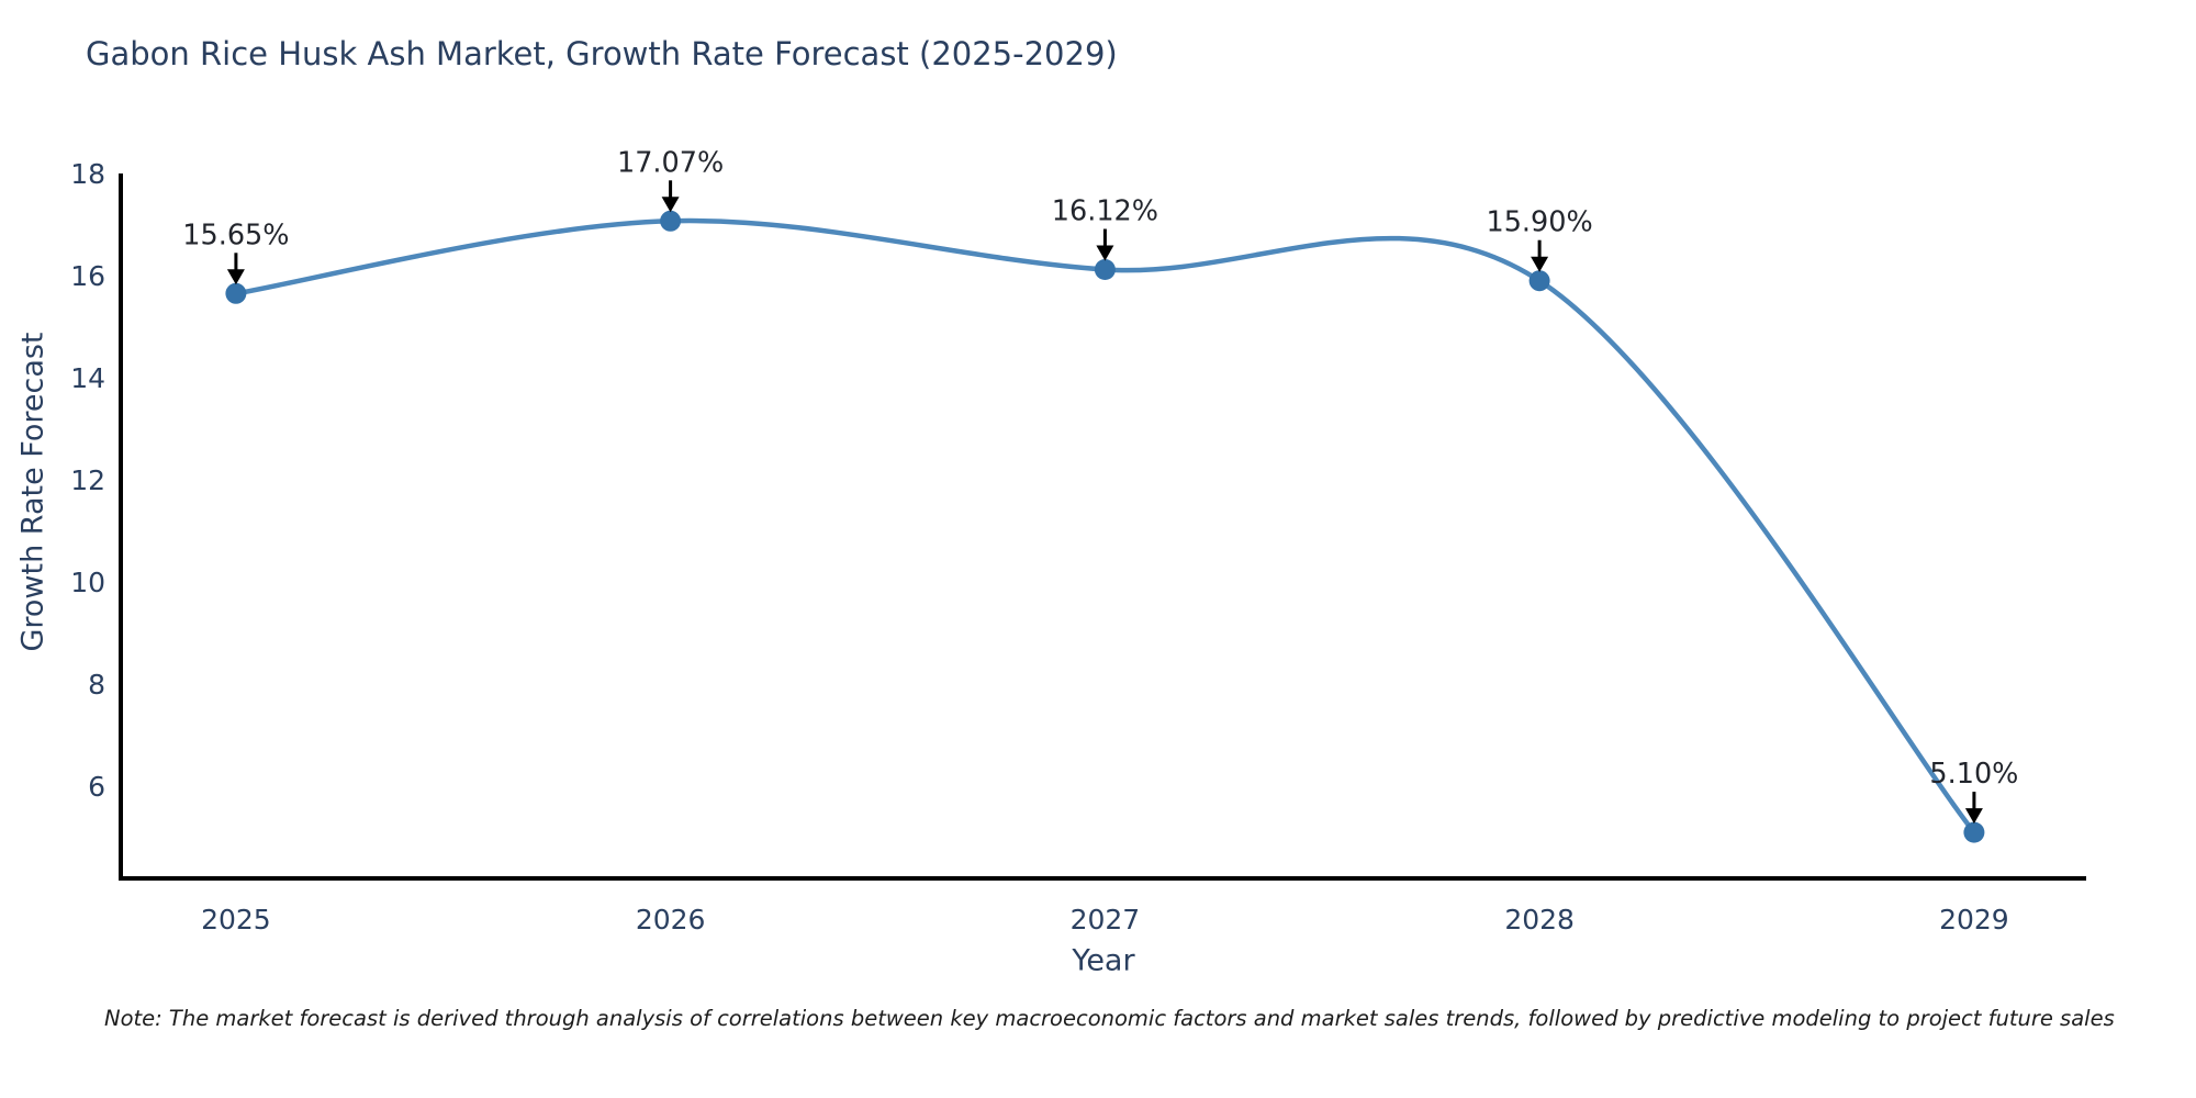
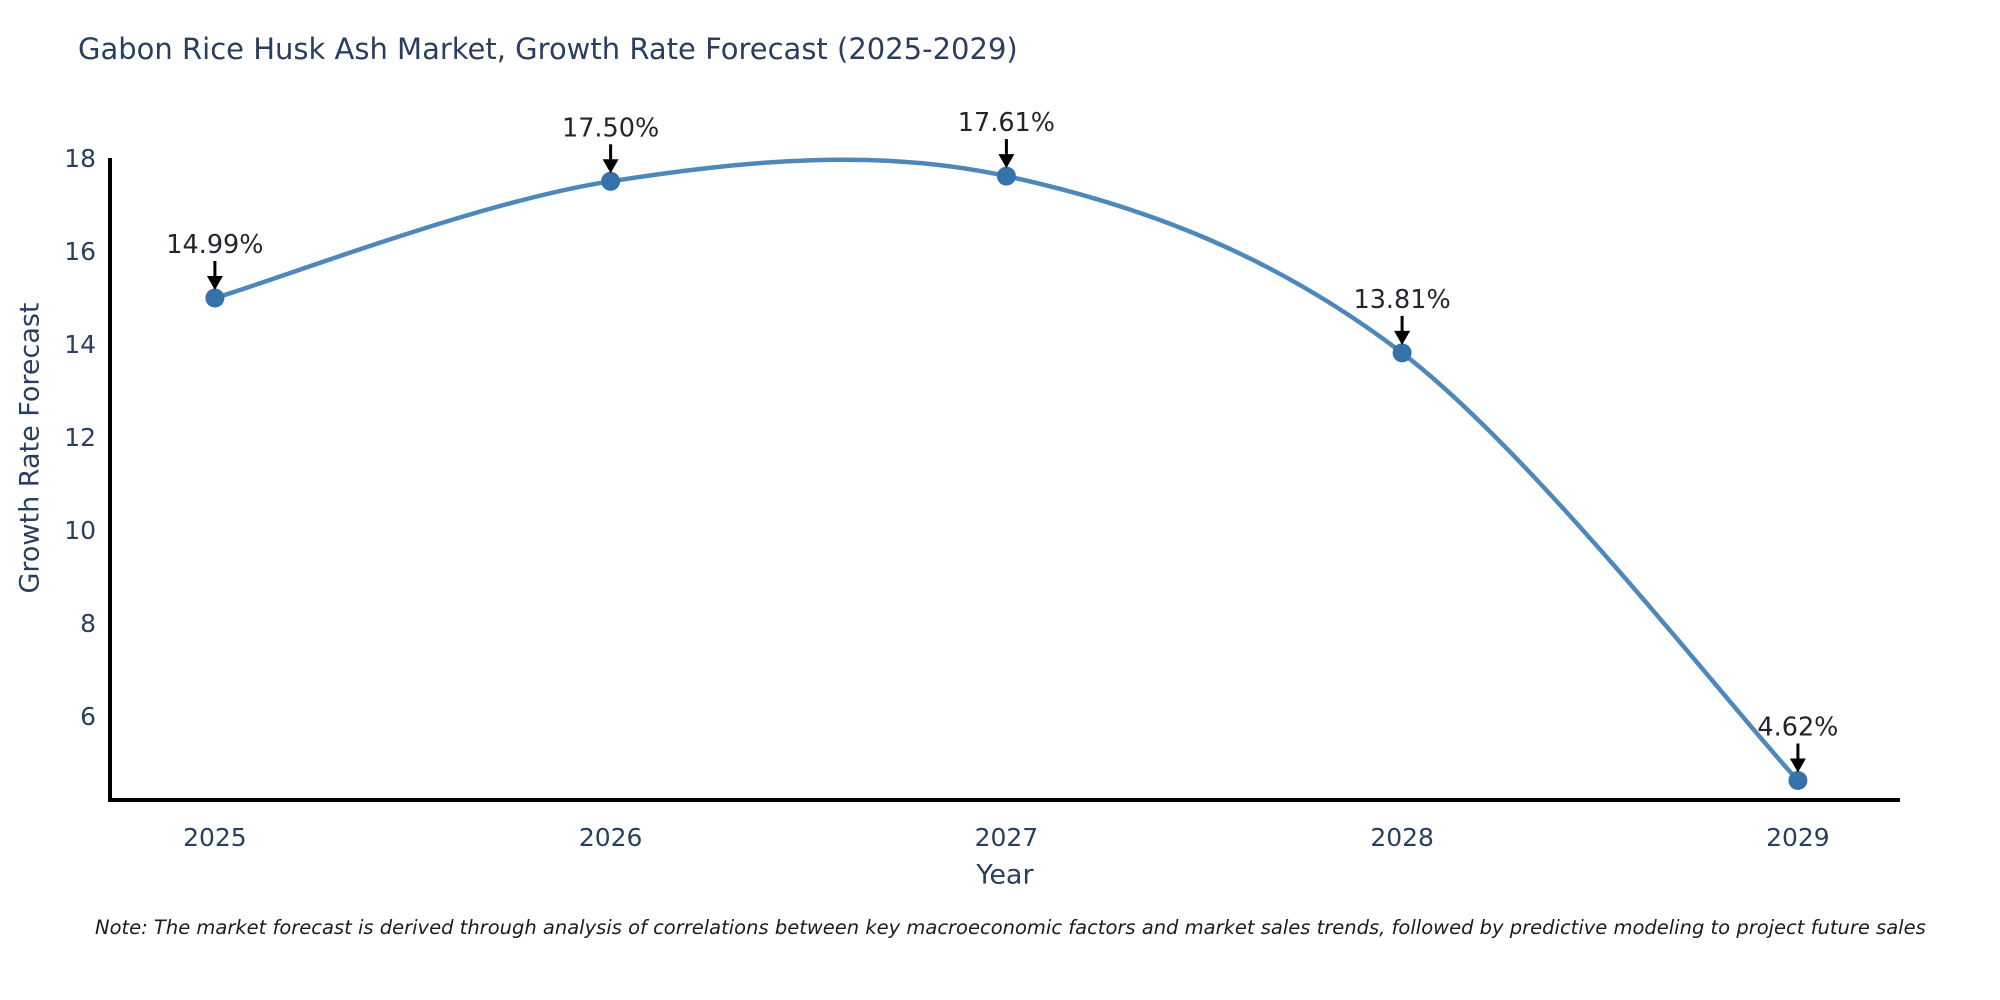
2025: 15.65% -> 14.99%
2026: 17.07% -> 17.50%
2027: 16.12% -> 17.61%
2028: 15.90% -> 13.81%
2029: 5.10% -> 4.62%
